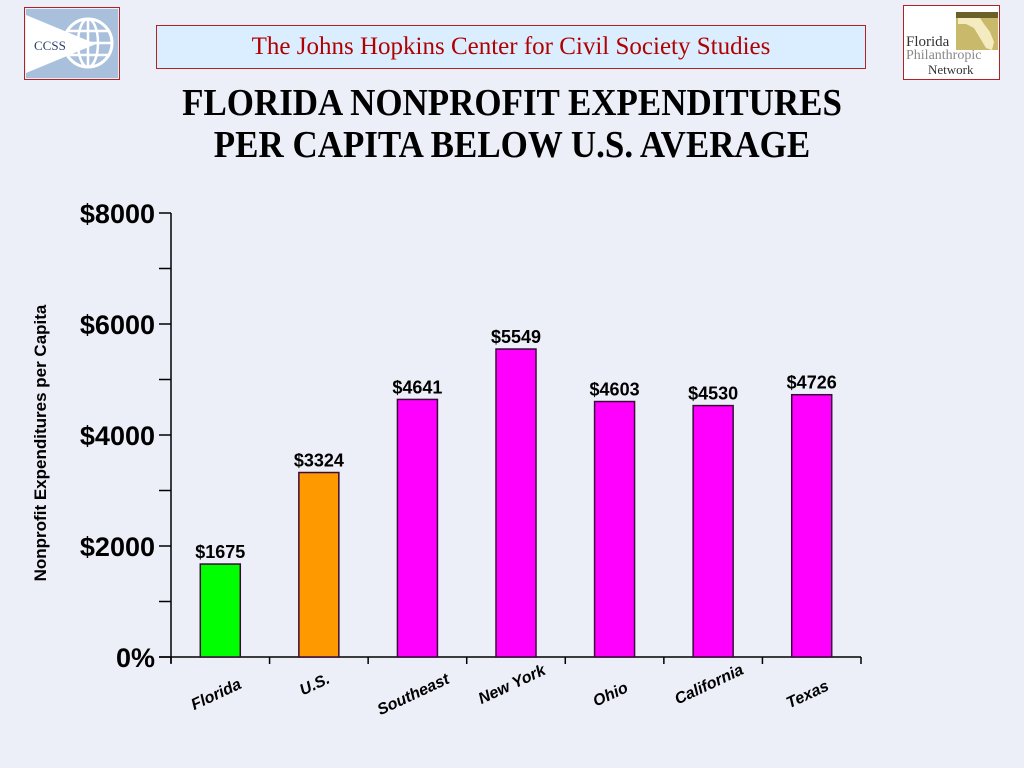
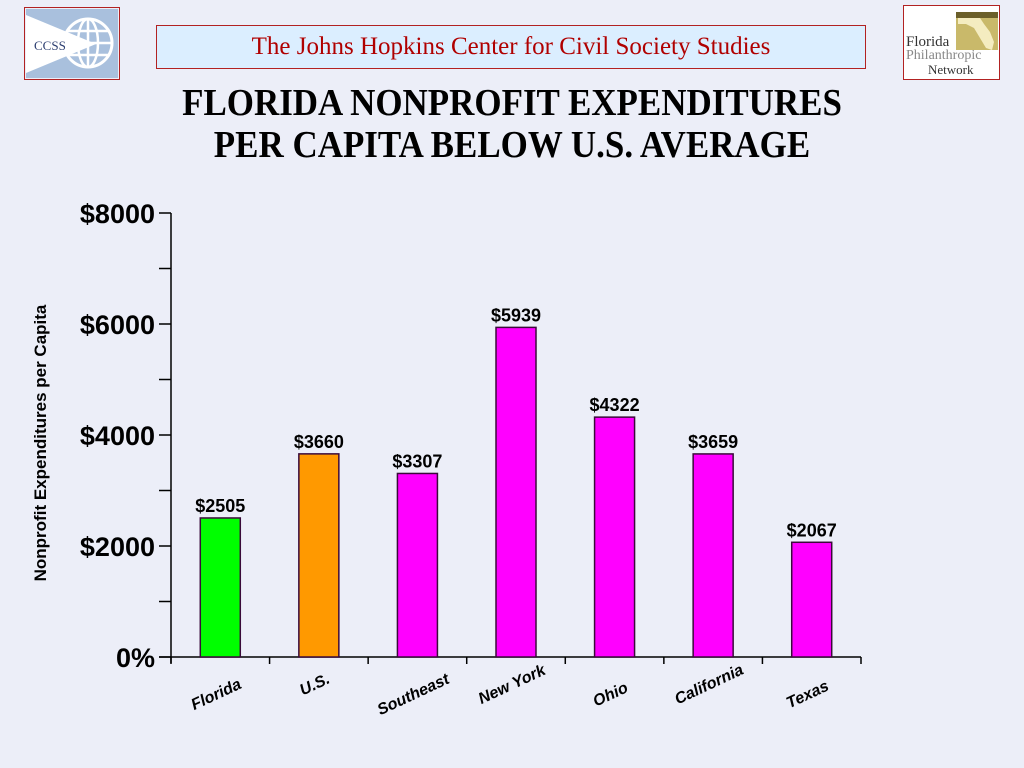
Florida: $1675 -> $2505
U.S.: $3324 -> $3660
Southeast: $4641 -> $3307
New York: $5549 -> $5939
Ohio: $4603 -> $4322
California: $4530 -> $3659
Texas: $4726 -> $2067
